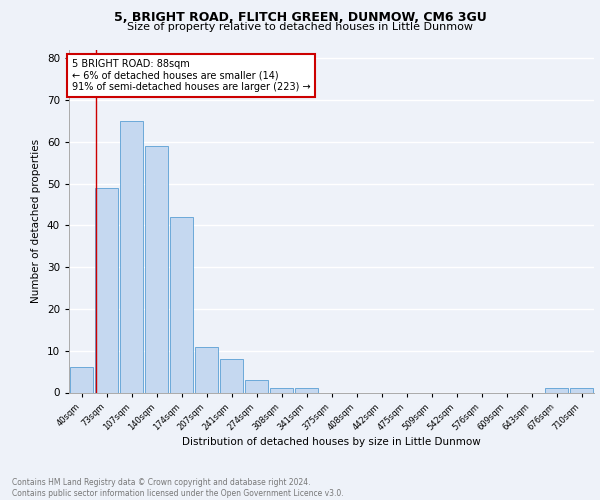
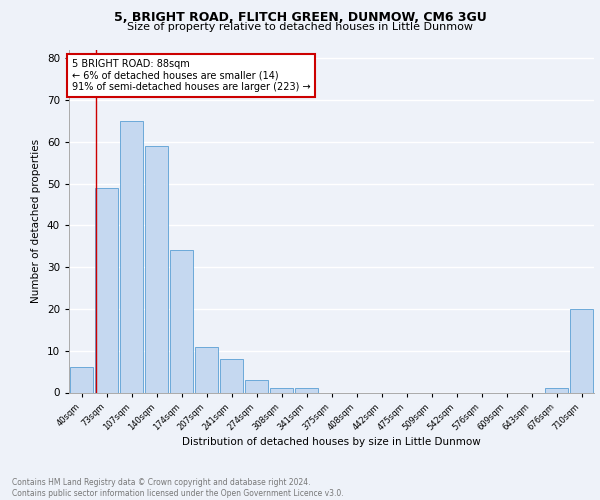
174sqm: 42 -> 34
710sqm: 1 -> 20
